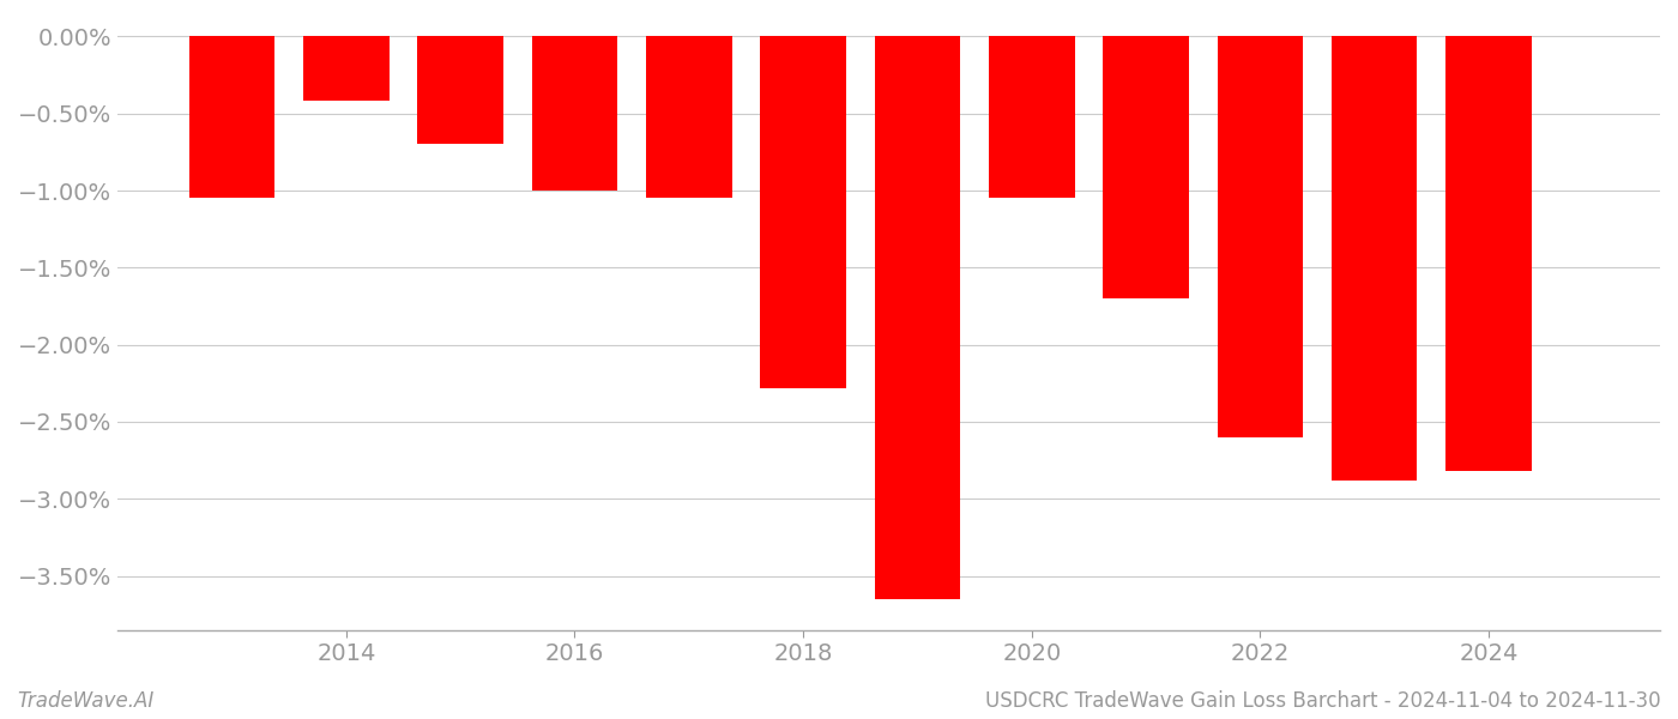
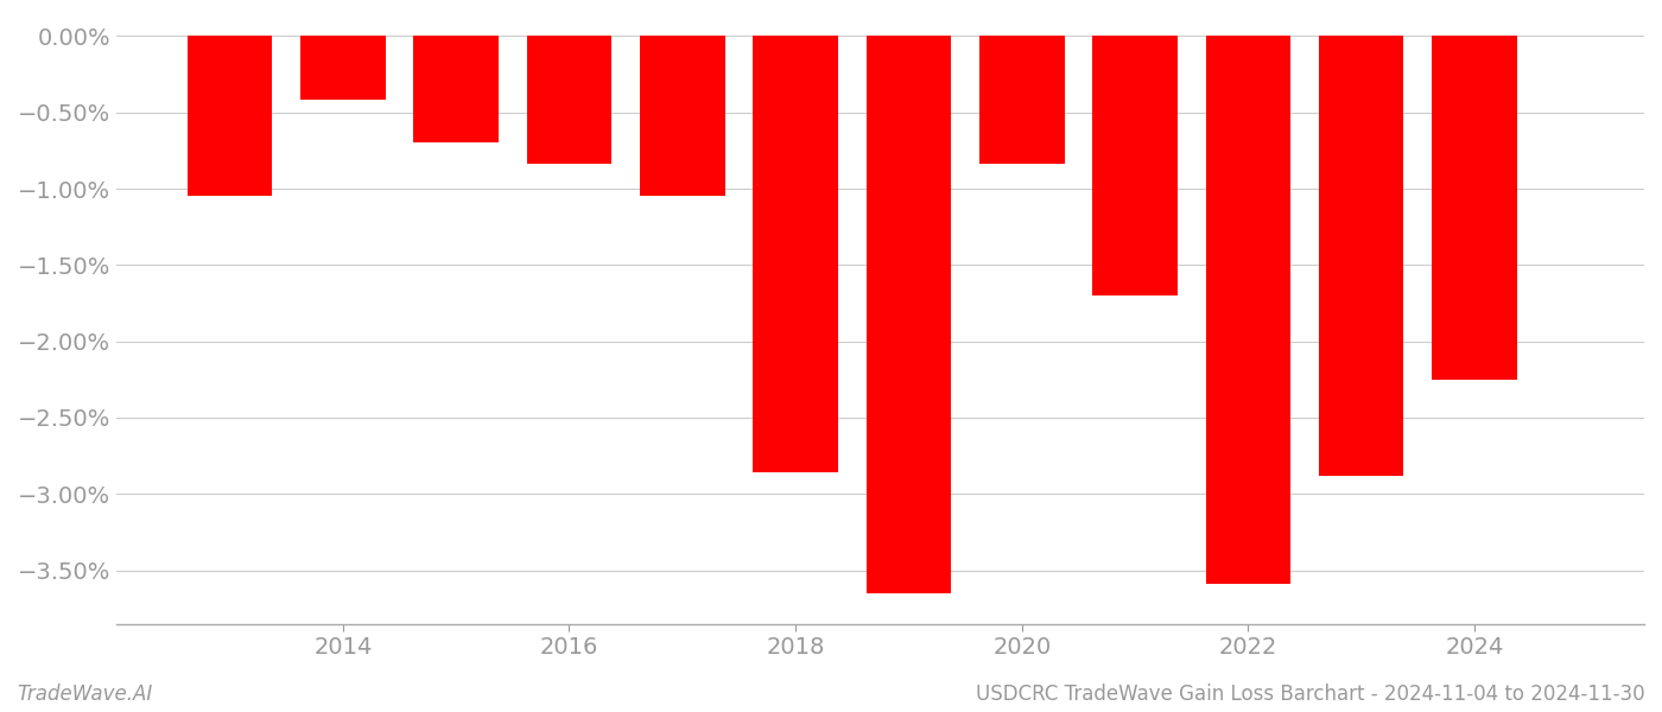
2016: -1.00% -> -0.84%
2018: -2.28% -> -2.86%
2020: -1.05% -> -0.84%
2022: -2.60% -> -3.59%
2024: -2.82% -> -2.25%
